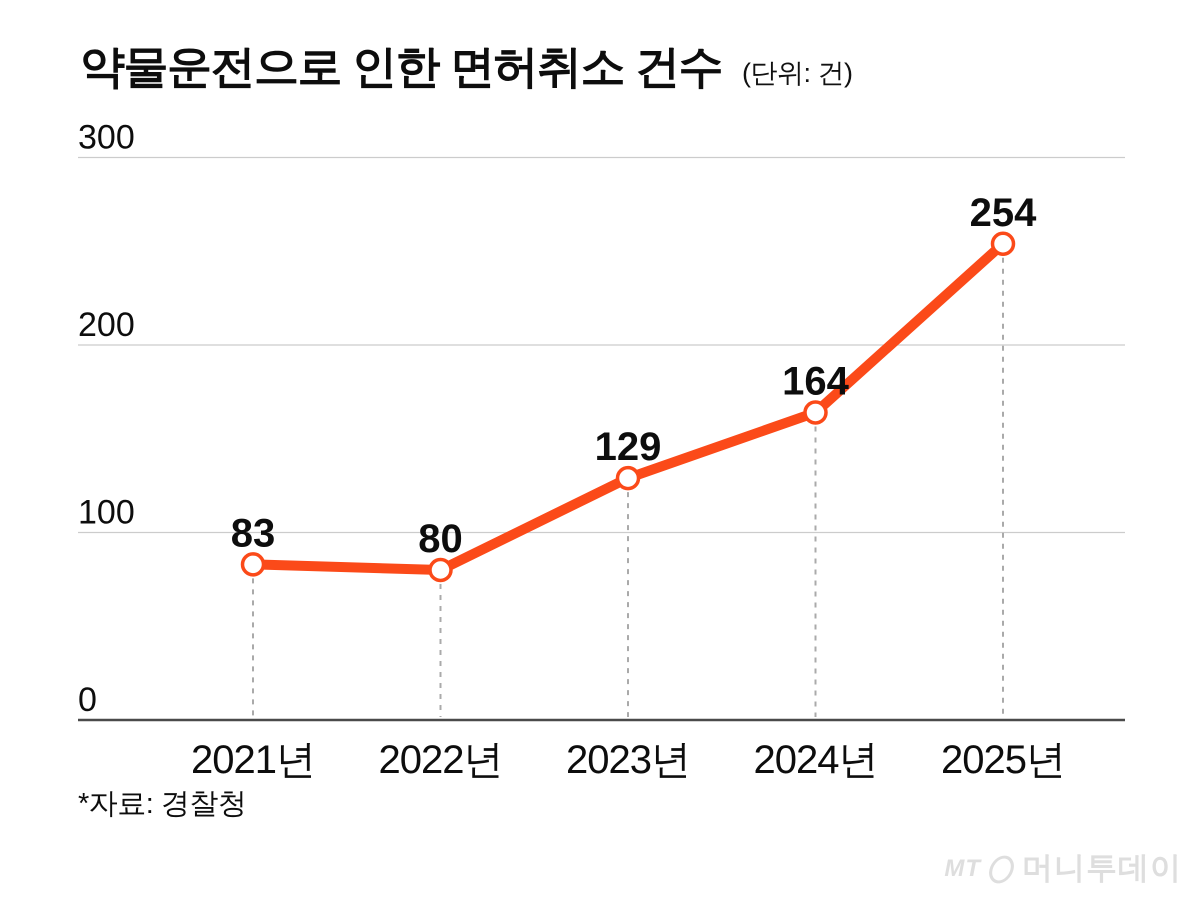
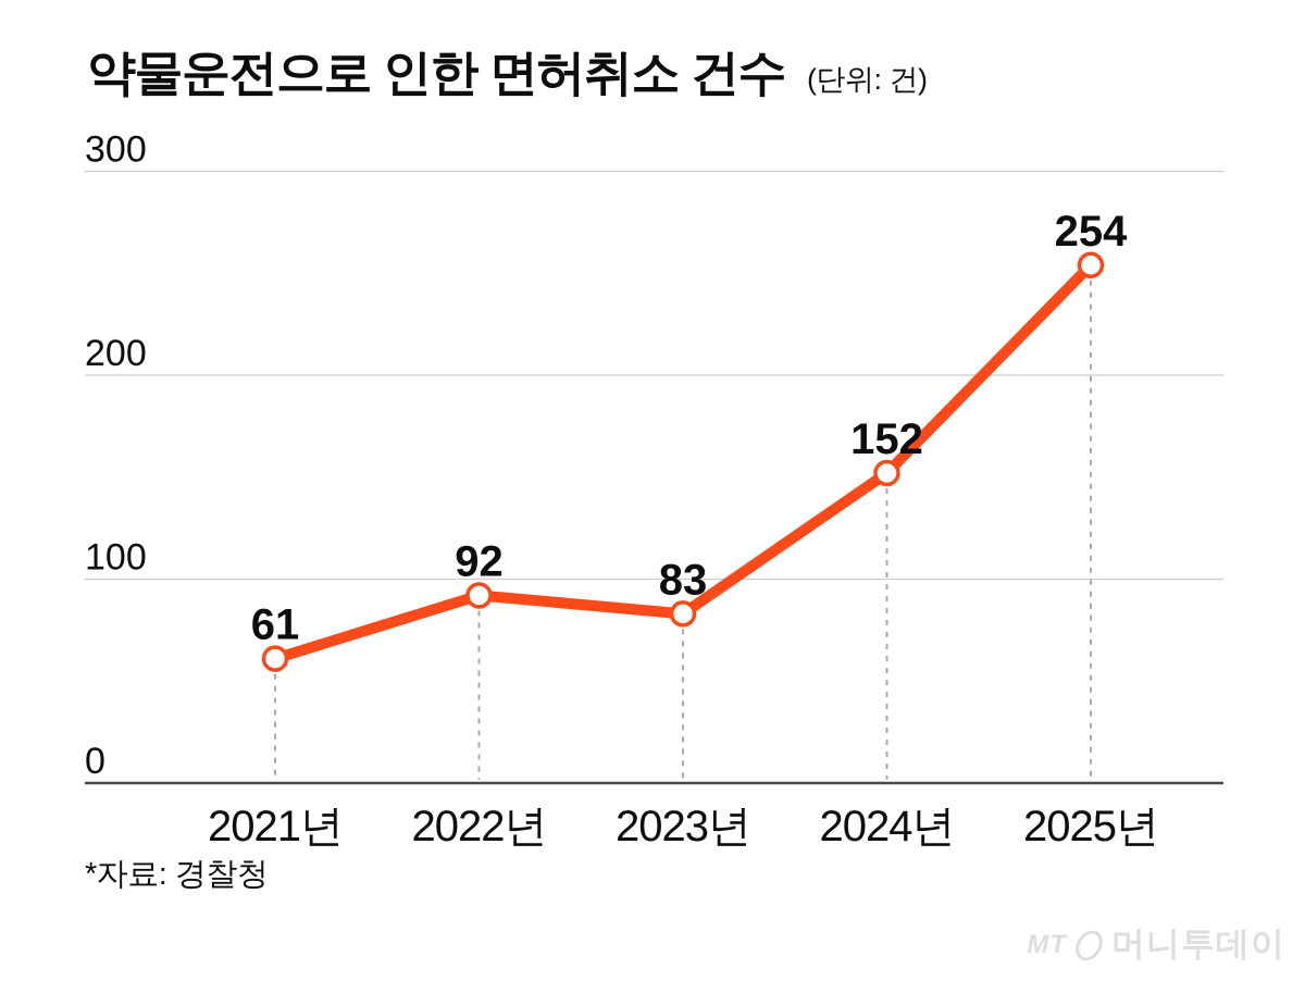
2021년: 83 -> 61
2022년: 80 -> 92
2023년: 129 -> 83
2024년: 164 -> 152
